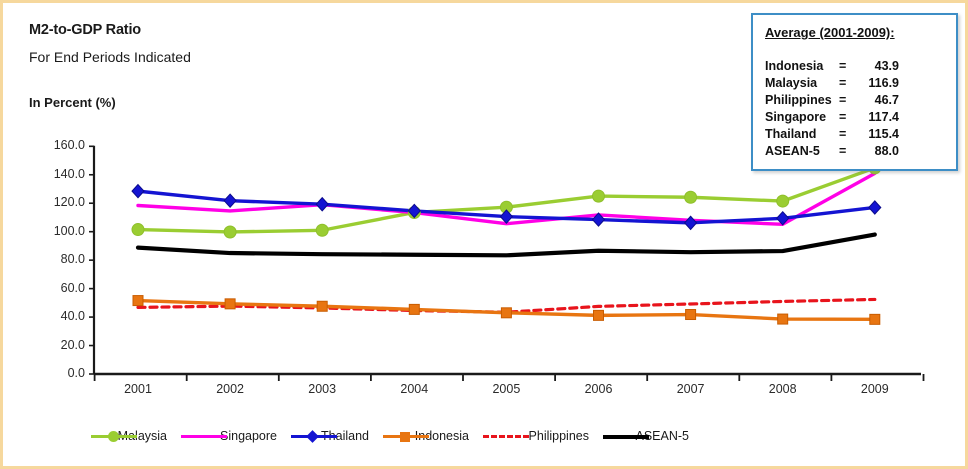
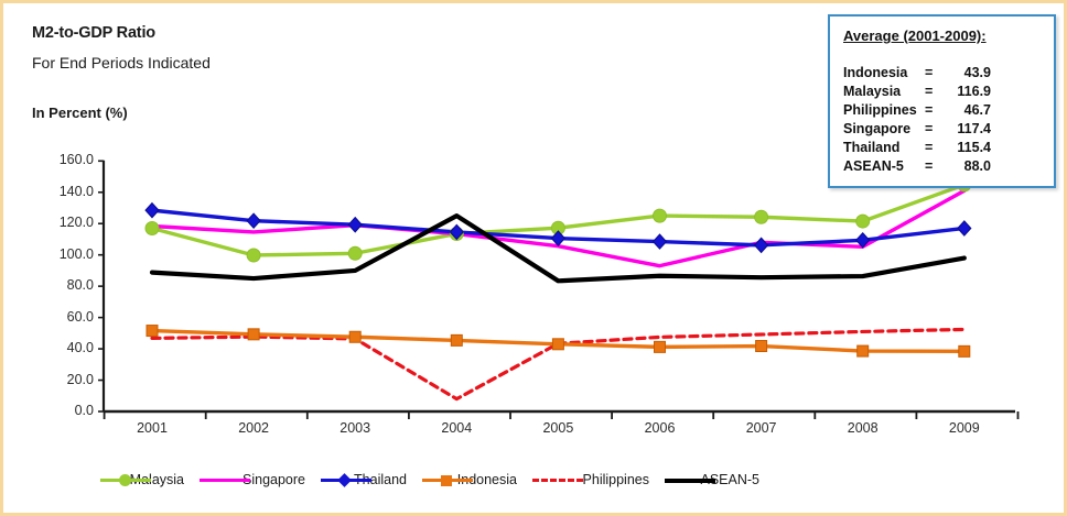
Malaysia/2001: 102 -> 117
ASEAN-5/2003: 84 -> 90
Philippines/2004: 45 -> 8
ASEAN-5/2004: 84 -> 125
Singapore/2006: 112 -> 93
